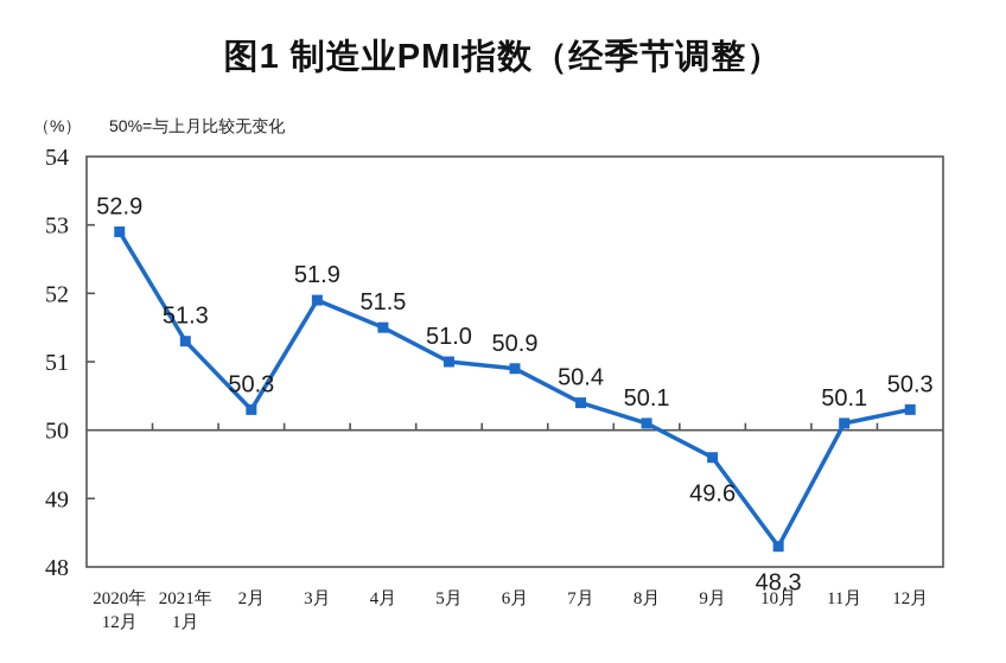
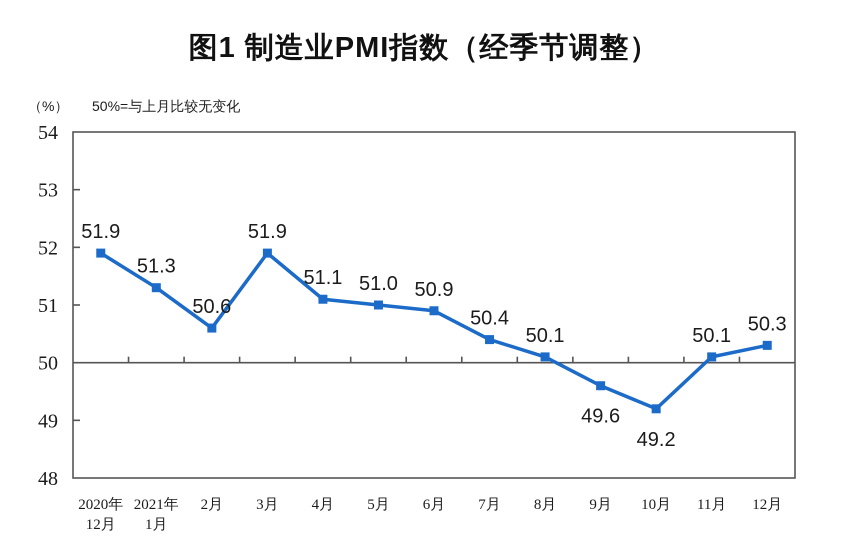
2020年 12月: 52.9 -> 51.9
2月: 50.3 -> 50.6
4月: 51.5 -> 51.1
10月: 48.3 -> 49.2
